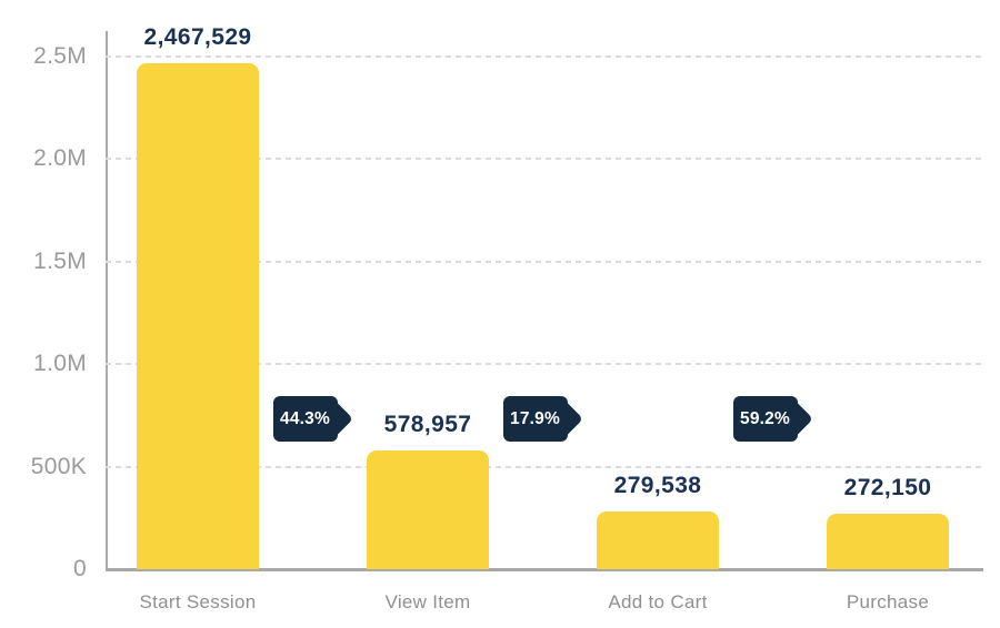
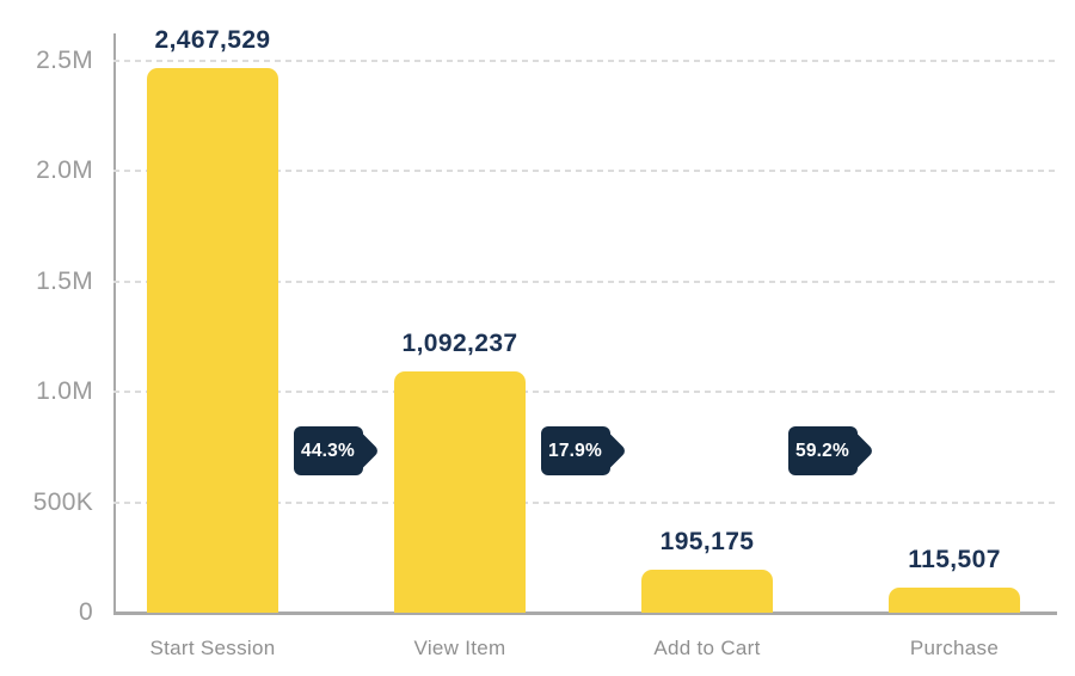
View Item: 578,957 -> 1,092,237
Add to Cart: 279,538 -> 195,175
Purchase: 272,150 -> 115,507
